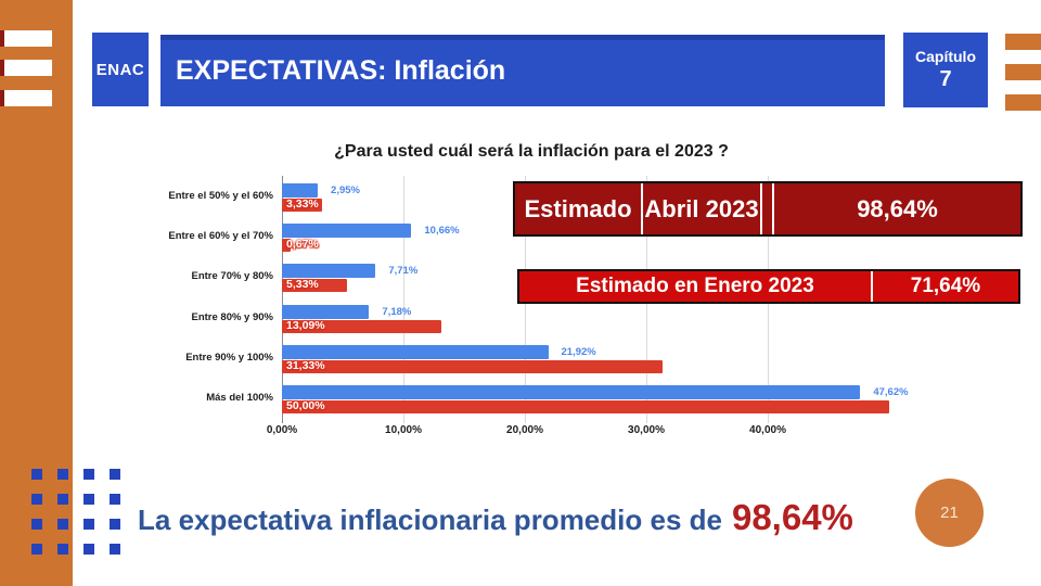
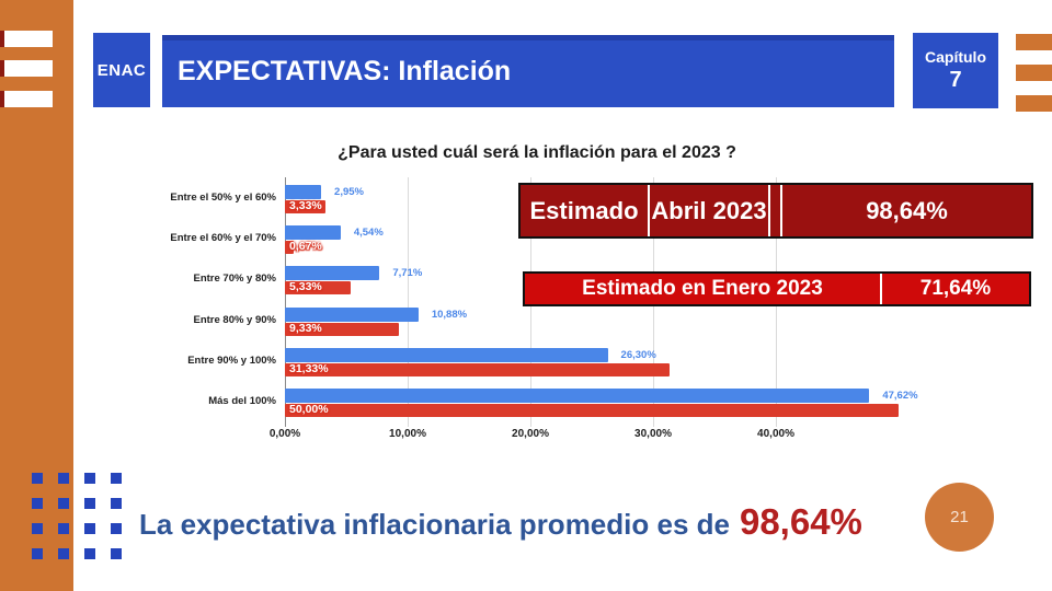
Estimado Abril 2023/Entre el 60% y el 70%: 10,66% -> 4,54%
Estimado Abril 2023/Entre 80% y 90%: 7,18% -> 10,88%
Estimado en Enero 2023/Entre 80% y 90%: 13,09% -> 9,33%
Estimado Abril 2023/Entre 90% y 100%: 21,92% -> 26,30%
